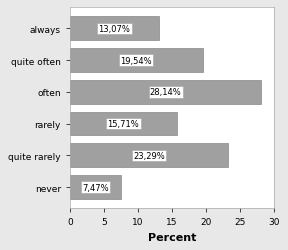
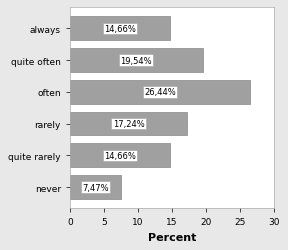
always: 13,07% -> 14,66%
often: 28,14% -> 26,44%
rarely: 15,71% -> 17,24%
quite rarely: 23,29% -> 14,66%
